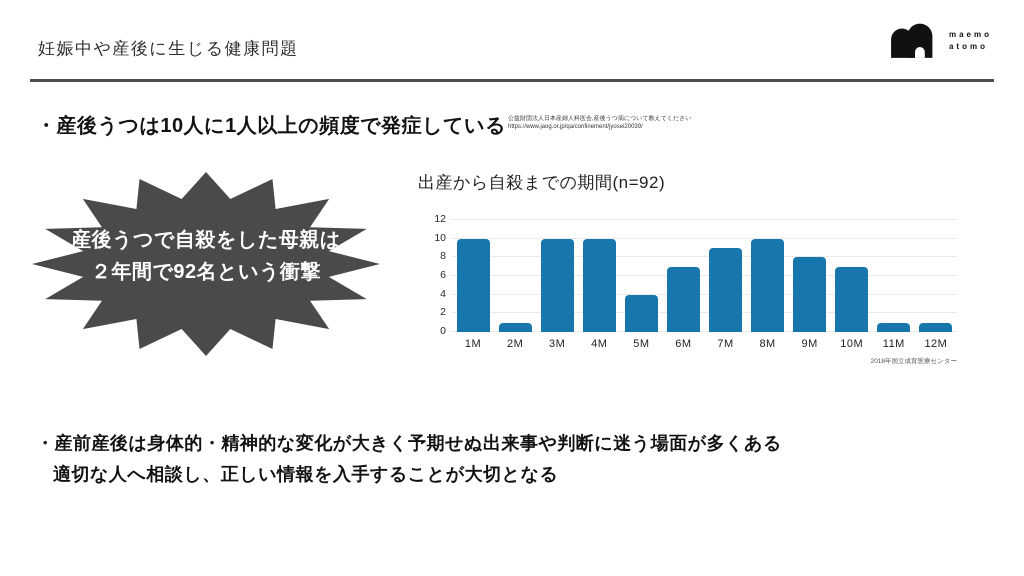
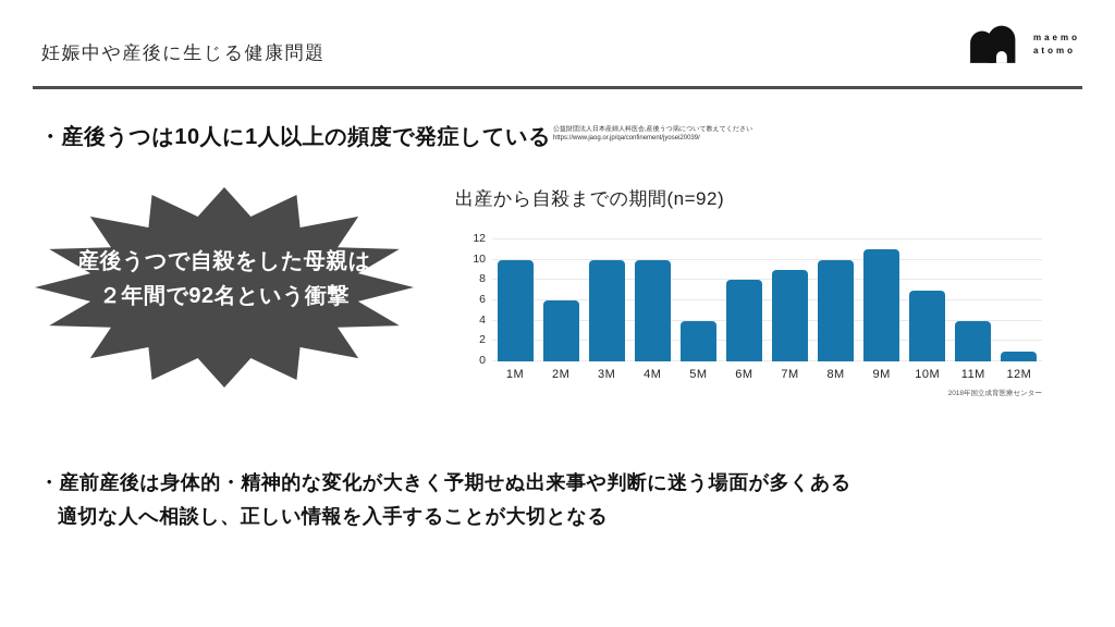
2M: 1 -> 6
6M: 7 -> 8
9M: 8 -> 11
11M: 1 -> 4
